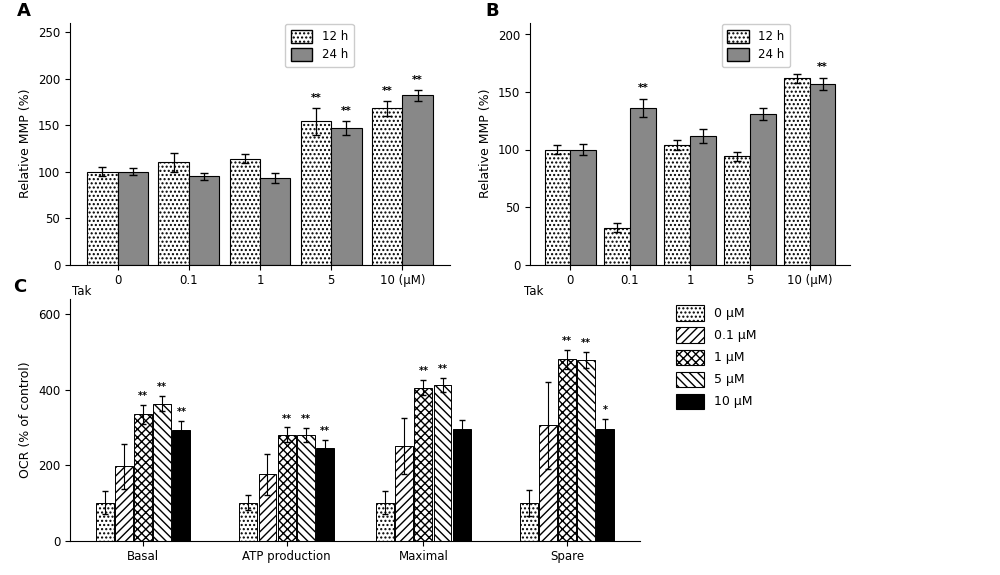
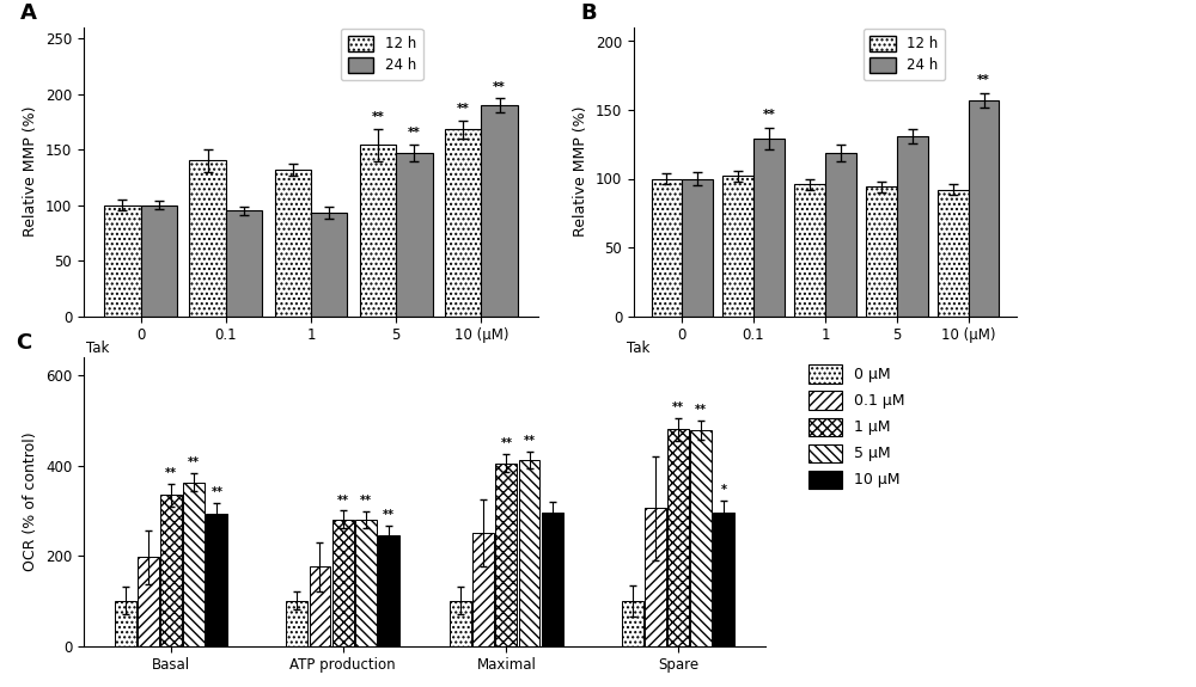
A/12 h/0.1: 110 -> 140
A/12 h/1: 114 -> 132
A/24 h/10 (μM): 182 -> 190
B/12 h/0.1: 32 -> 102
B/24 h/0.1: 136 -> 129
B/12 h/1: 104 -> 96
B/24 h/1: 112 -> 119
B/12 h/10 (μM): 162 -> 92
